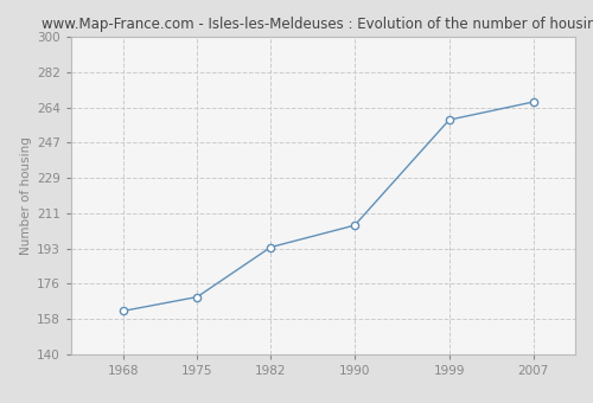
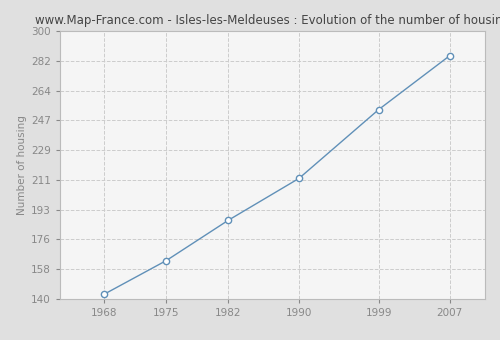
1968: 162 -> 143
1975: 169 -> 163
1982: 194 -> 187
1990: 205 -> 212
1999: 258 -> 253
2007: 267 -> 285
